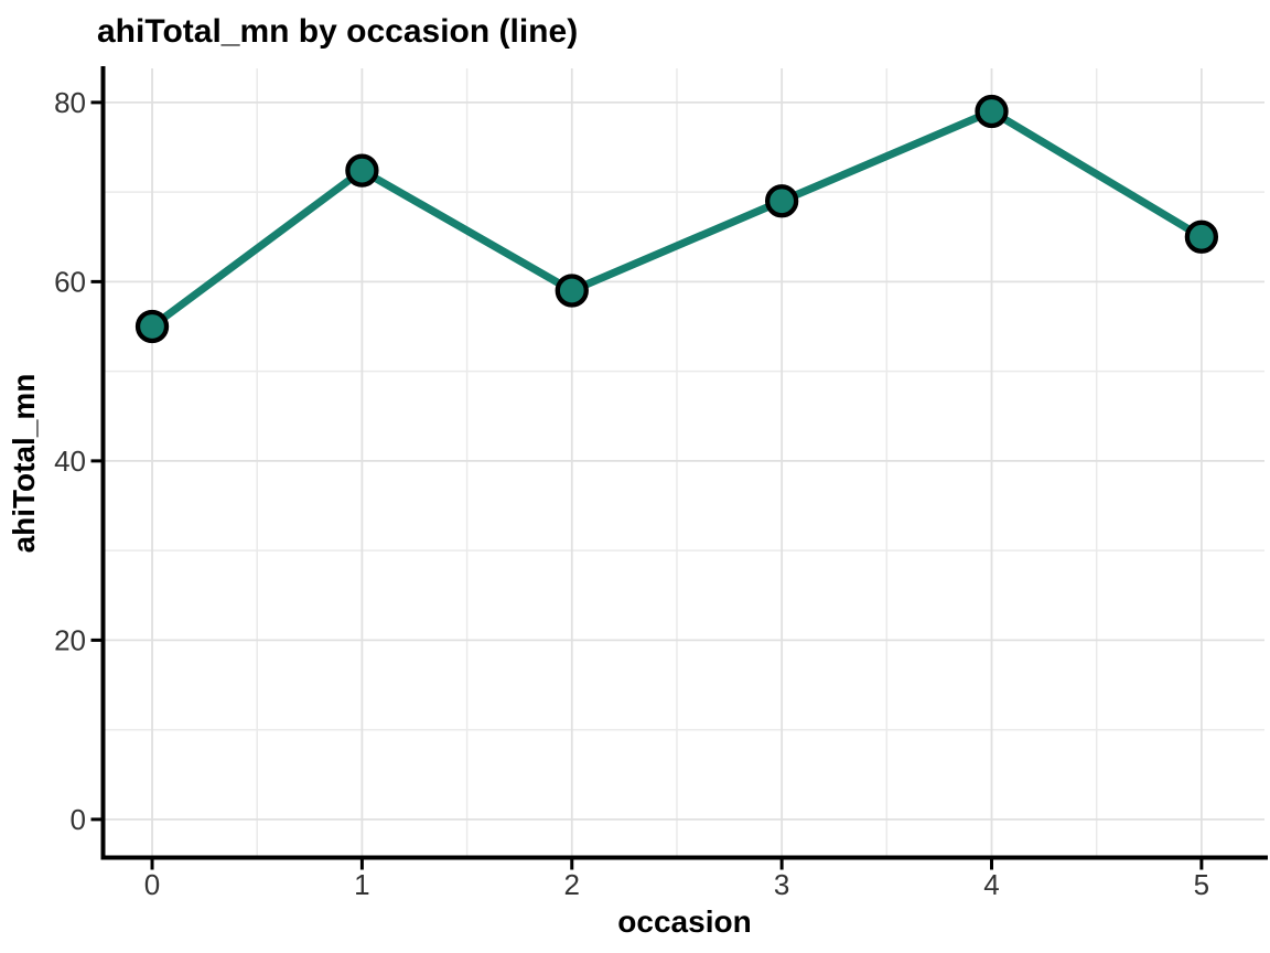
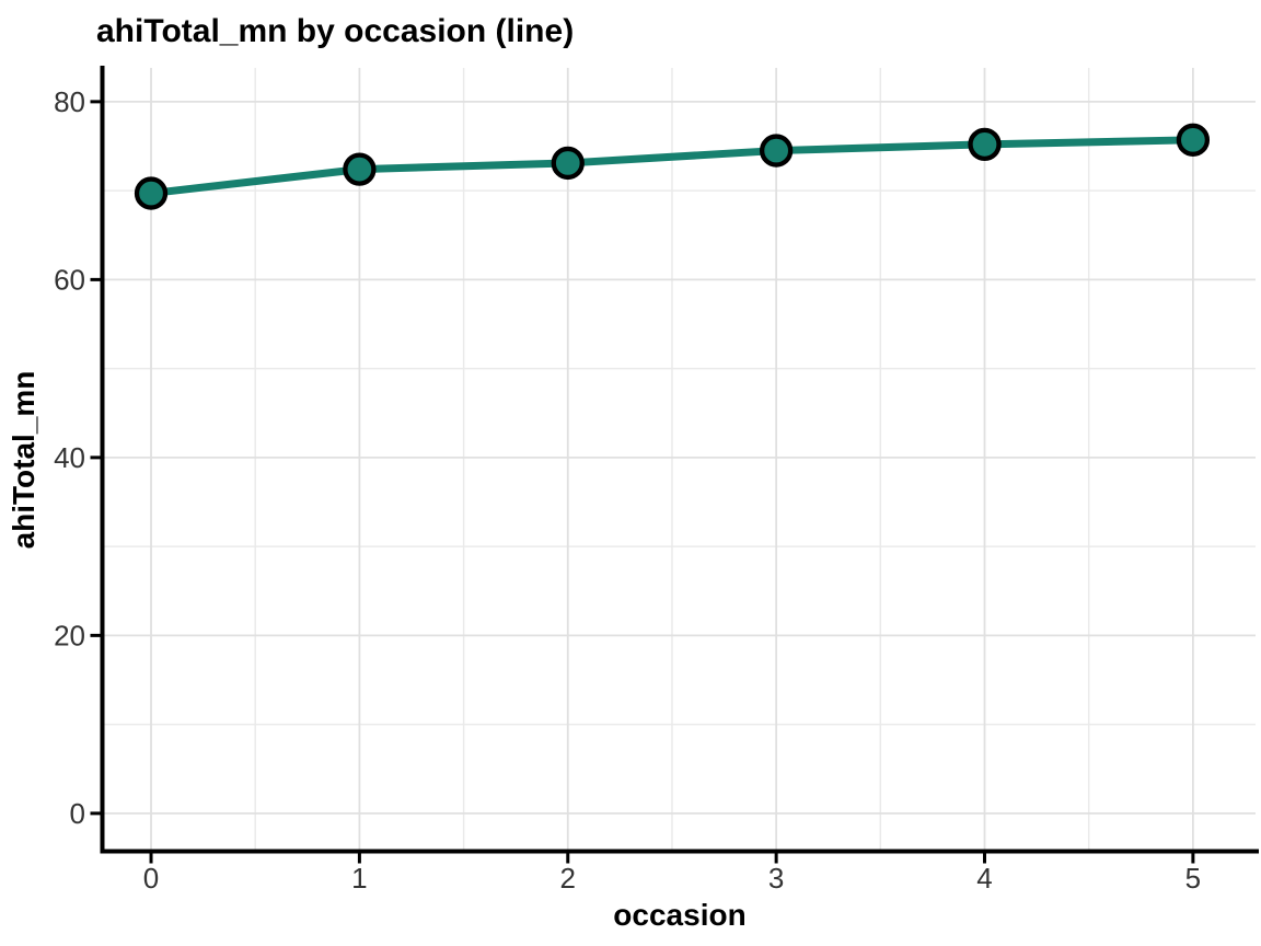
0: 55 -> 70
2: 59 -> 73
3: 69 -> 74
4: 79 -> 75
5: 65 -> 76
